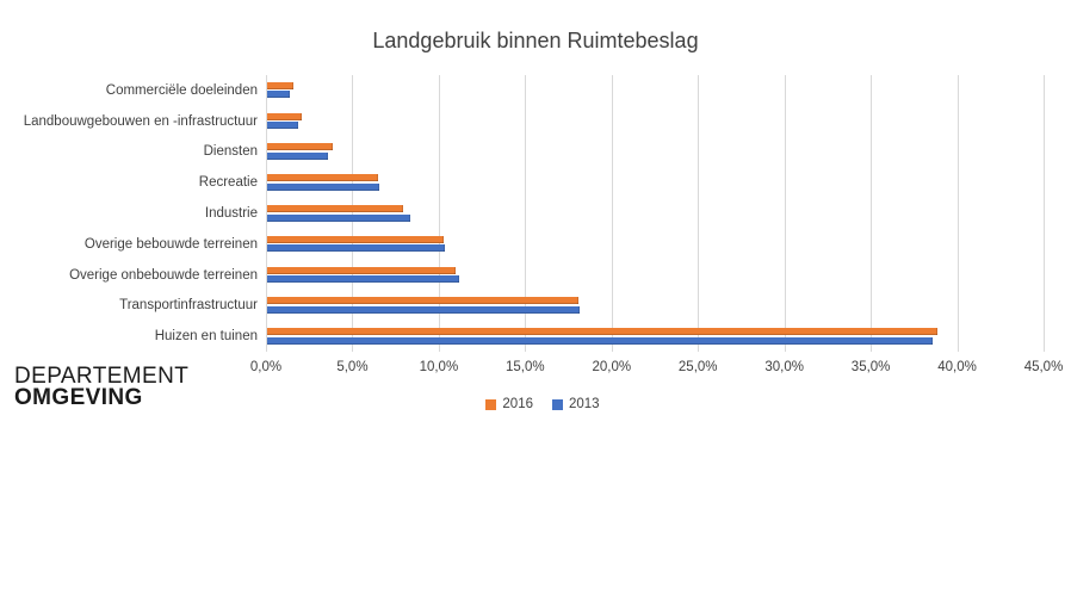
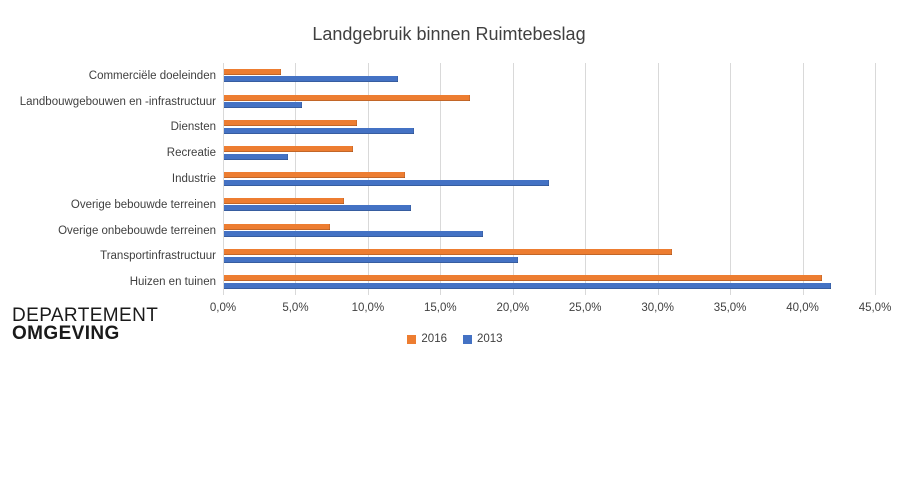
2016/Commerciële doeleinden: 1,5% -> 3,9%
2013/Commerciële doeleinden: 1,3% -> 12,0%
2016/Landbouwgebouwen en -infrastructuur: 2,0% -> 17,0%
2013/Landbouwgebouwen en -infrastructuur: 1,8% -> 5,4%
2016/Diensten: 3,8% -> 9,2%
2013/Diensten: 3,5% -> 13,1%
2016/Recreatie: 6,4% -> 8,9%
2013/Recreatie: 6,5% -> 4,4%
2016/Industrie: 7,9% -> 12,5%
2013/Industrie: 8,3% -> 22,4%
2016/Overige bebouwde terreinen: 10,2% -> 8,3%
2013/Overige bebouwde terreinen: 10,3% -> 12,9%
2016/Overige onbebouwde terreinen: 10,9% -> 7,3%
2013/Overige onbebouwde terreinen: 11,1% -> 17,9%
2016/Transportinfrastructuur: 18,0% -> 30,9%
2013/Transportinfrastructuur: 18,1% -> 20,3%
2016/Huizen en tuinen: 38,8% -> 41,3%
2013/Huizen en tuinen: 38,5% -> 41,9%
